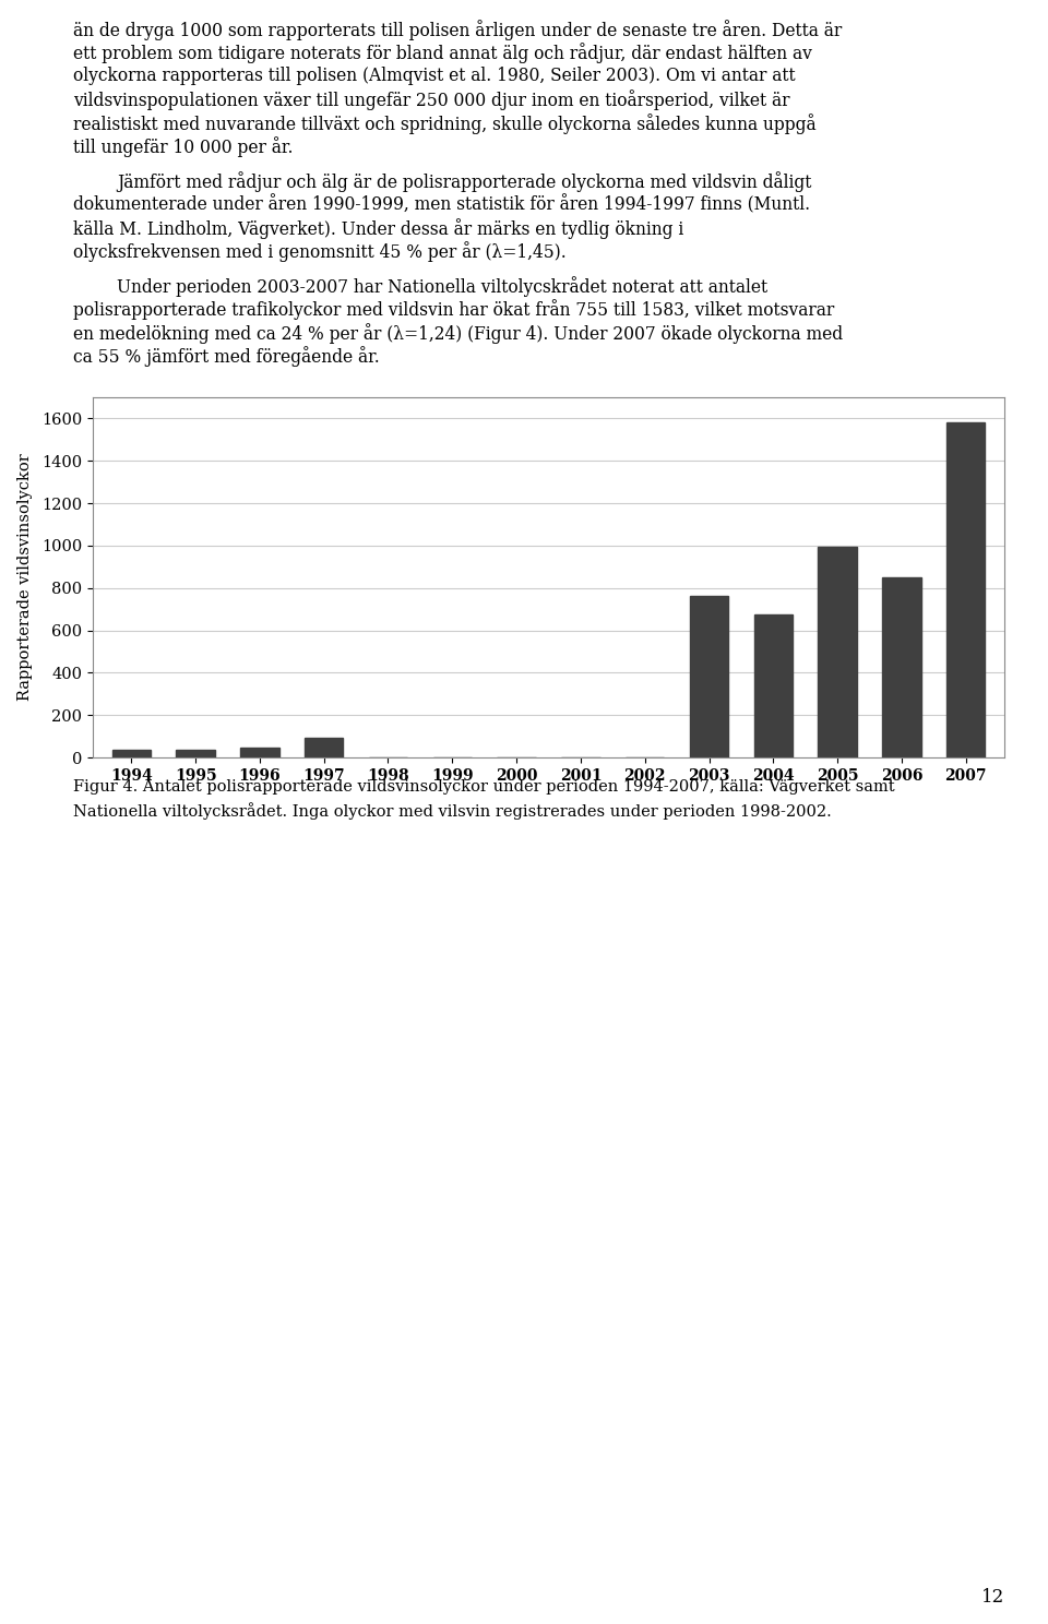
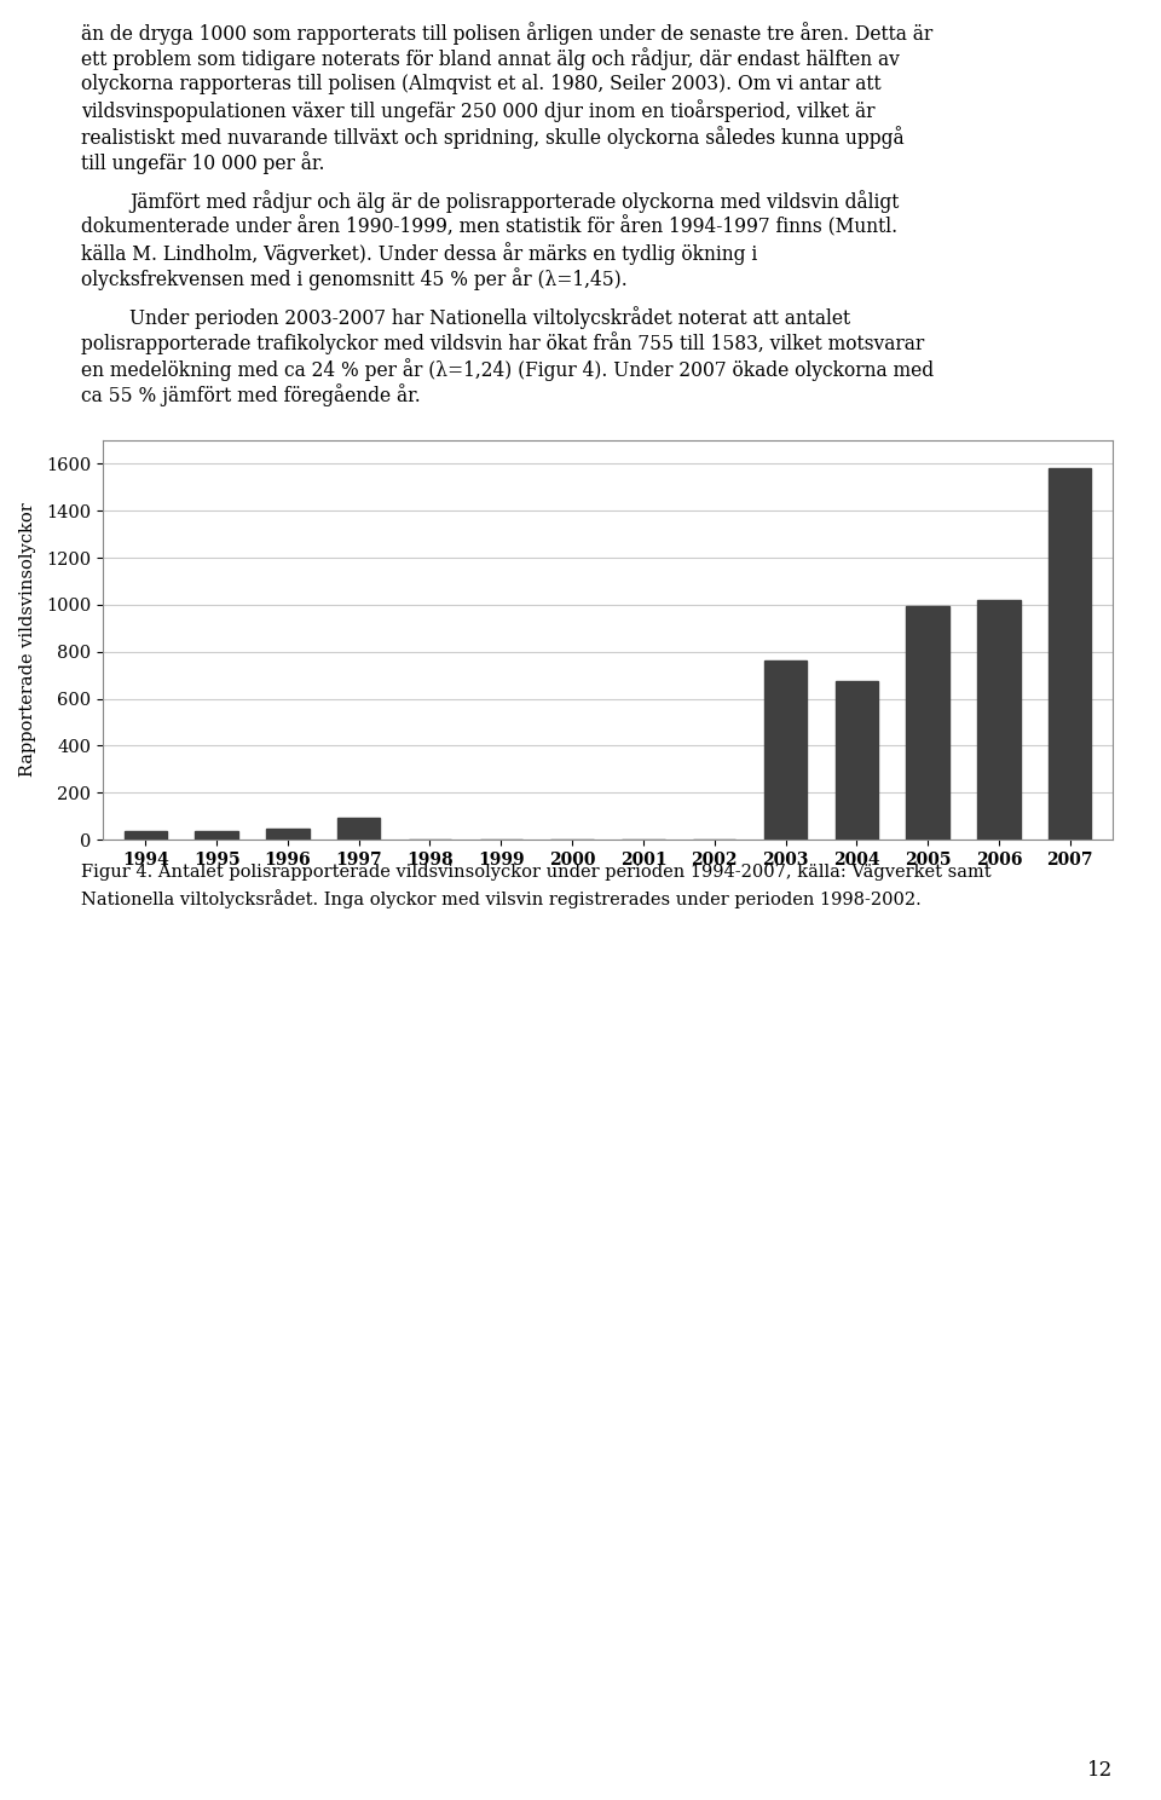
2006: 850 -> 1020
